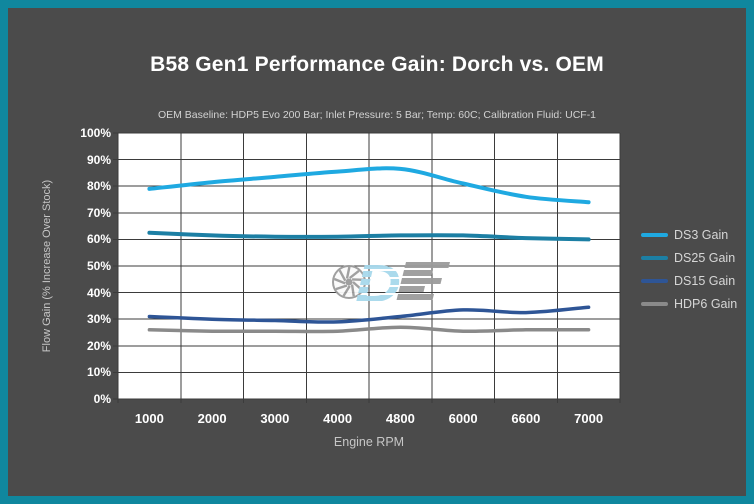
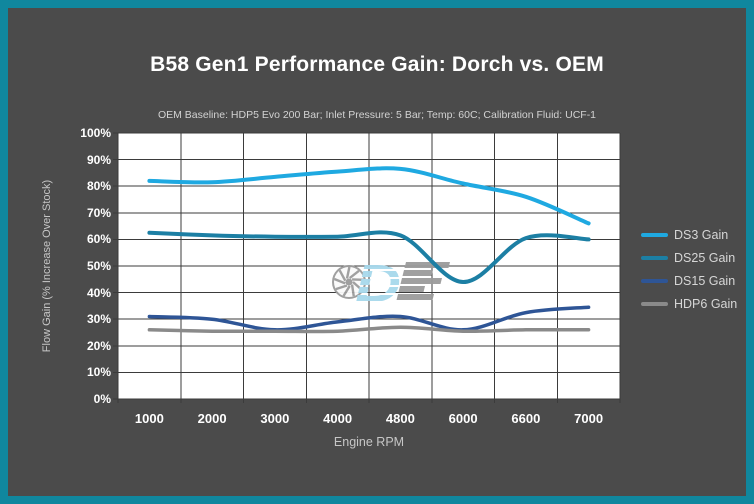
DS3 Gain/1000: 79% -> 82%
DS15 Gain/3000: 30% -> 26%
DS25 Gain/6000: 62% -> 44%
DS15 Gain/6000: 34% -> 26%
DS3 Gain/7000: 74% -> 66%
